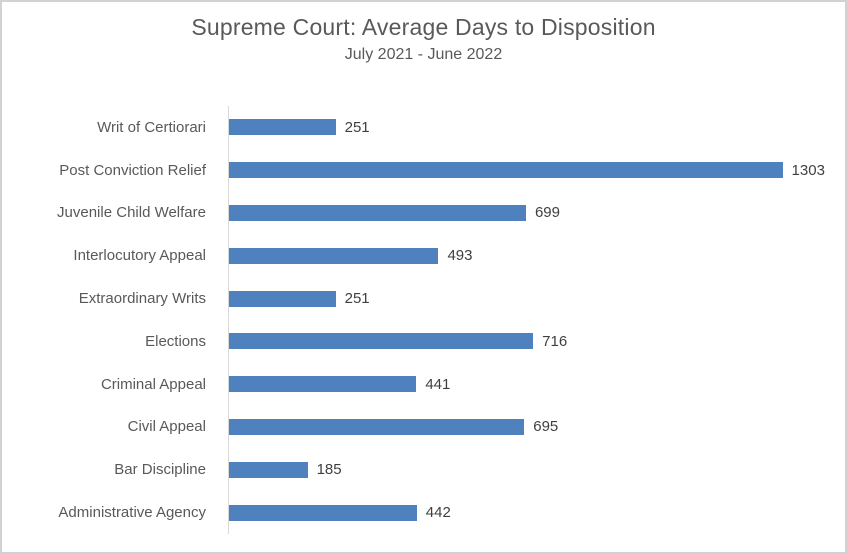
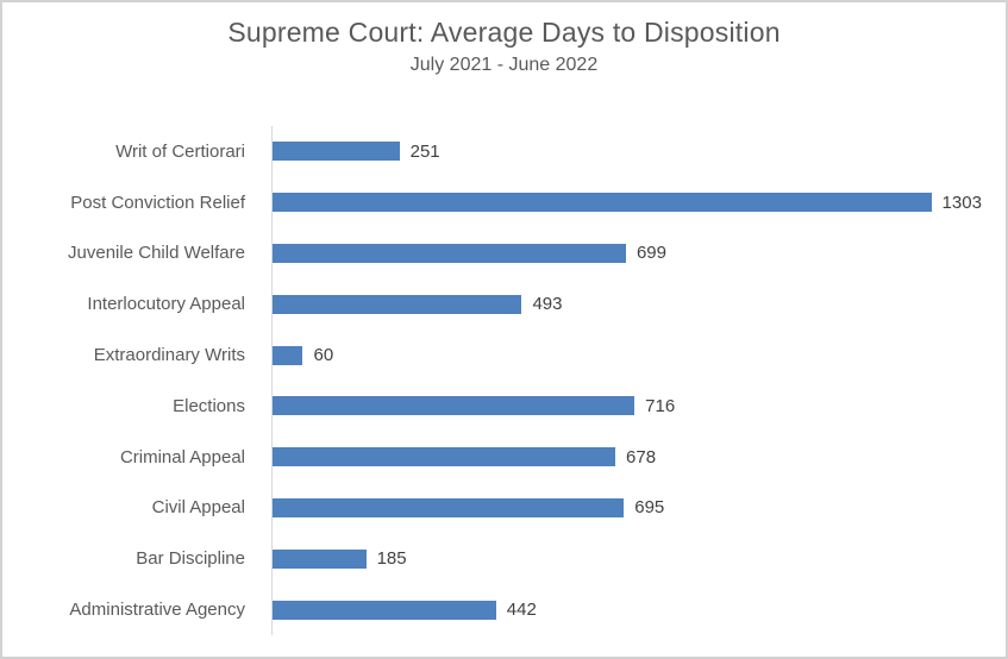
Extraordinary Writs: 251 -> 60
Criminal Appeal: 441 -> 678
